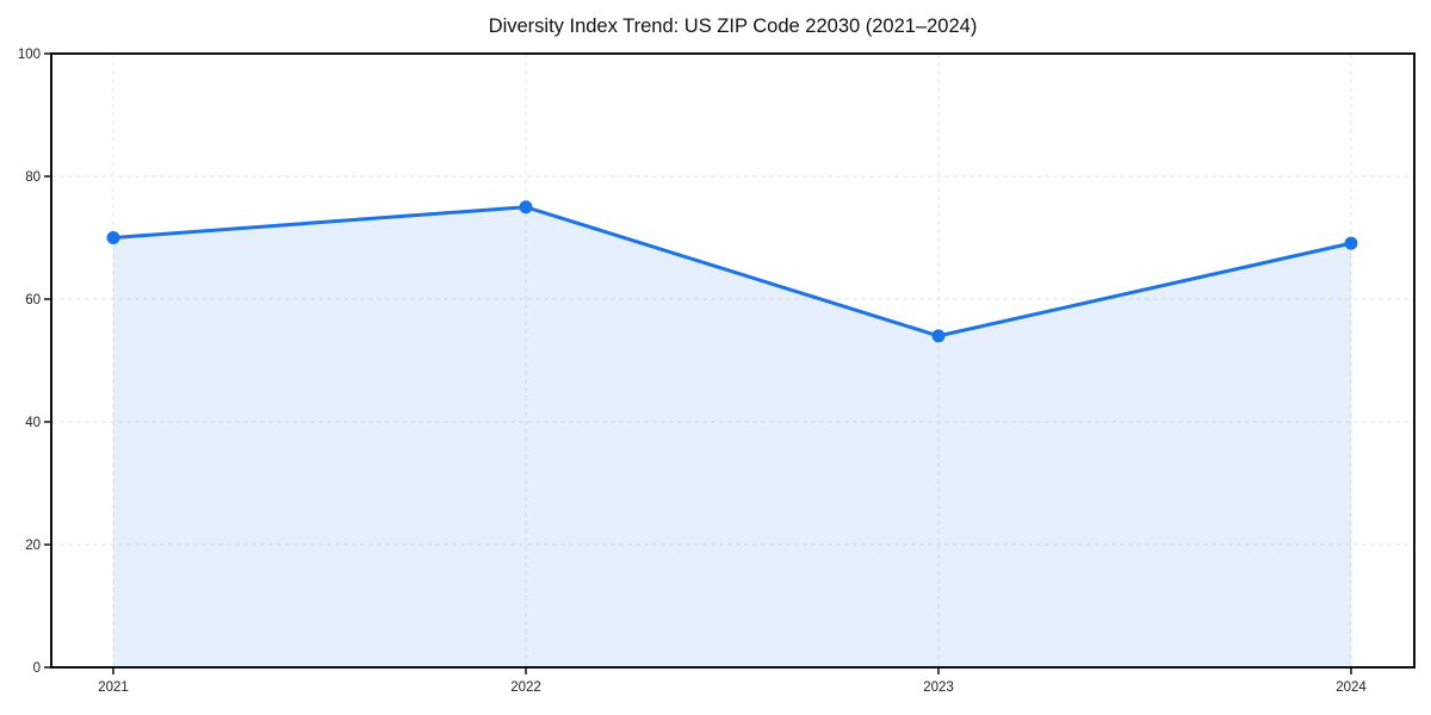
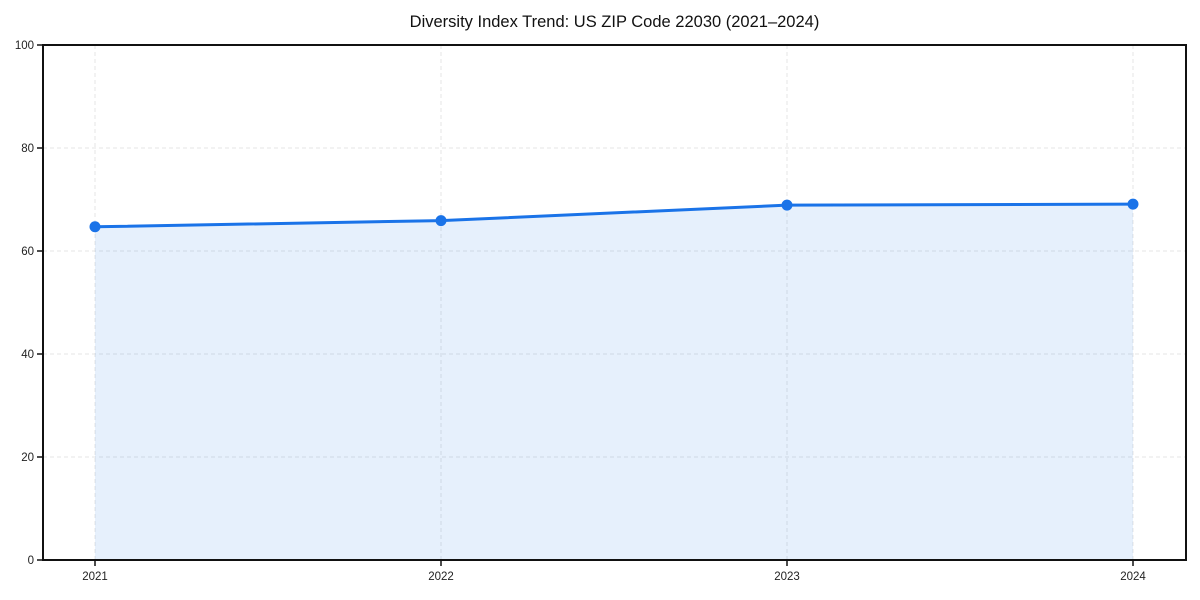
2021: 70 -> 65
2022: 75 -> 66
2023: 54 -> 69
